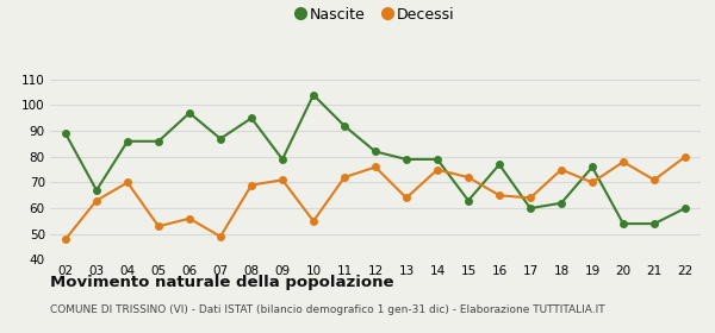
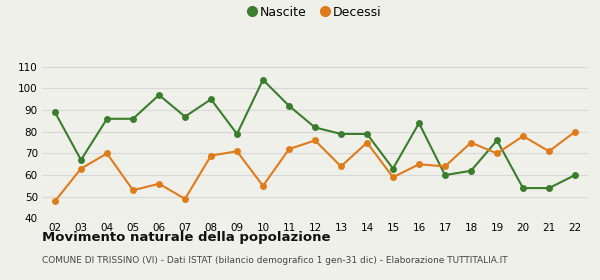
Decessi/15: 72 -> 59
Nascite/16: 77 -> 84
